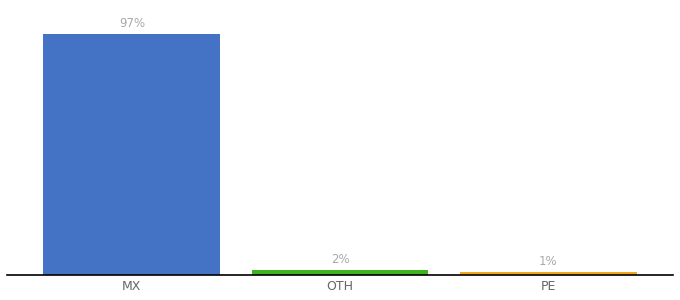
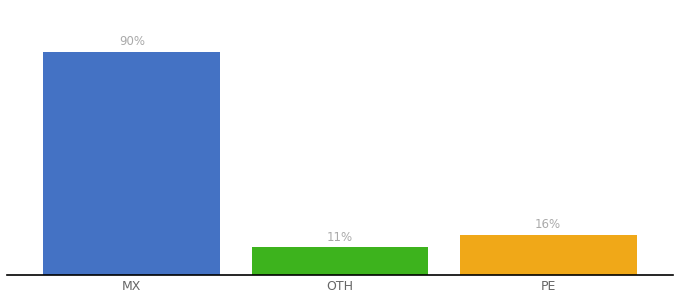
MX: 97% -> 90%
OTH: 2% -> 11%
PE: 1% -> 16%
